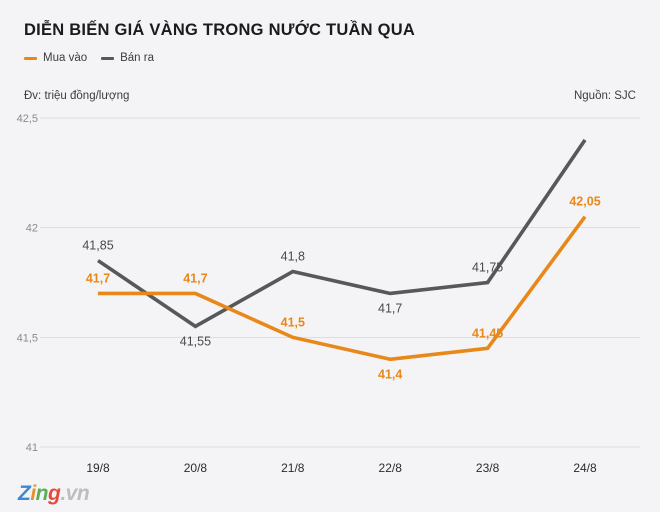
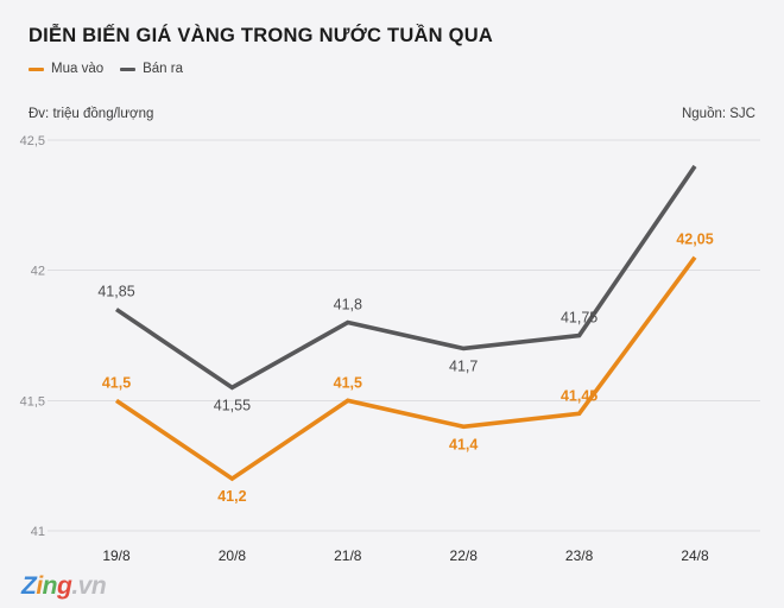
Mua vào/19/8: 41,7 -> 41,5
Mua vào/20/8: 41,7 -> 41,2
